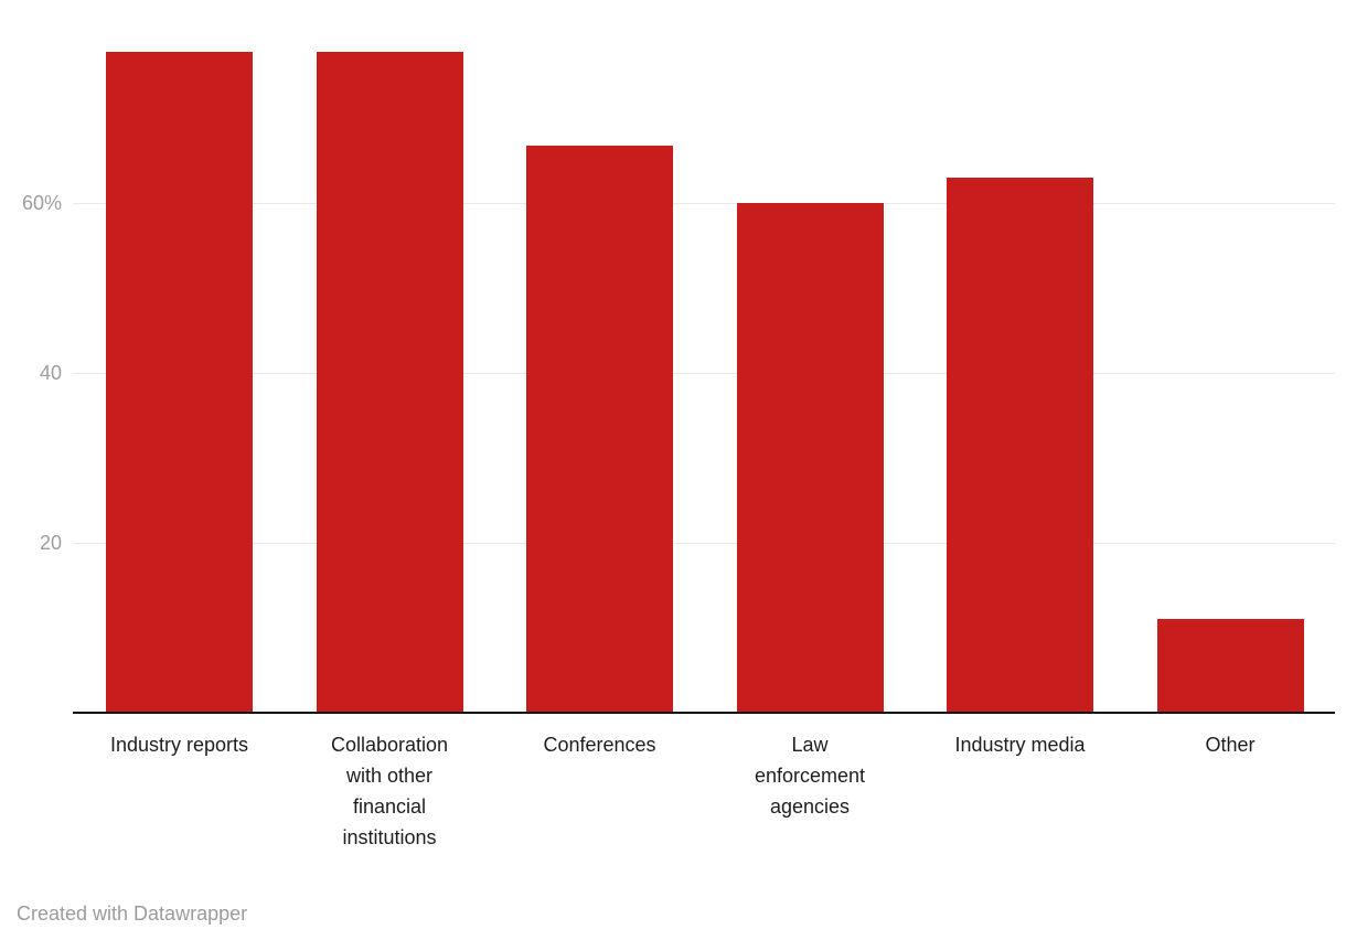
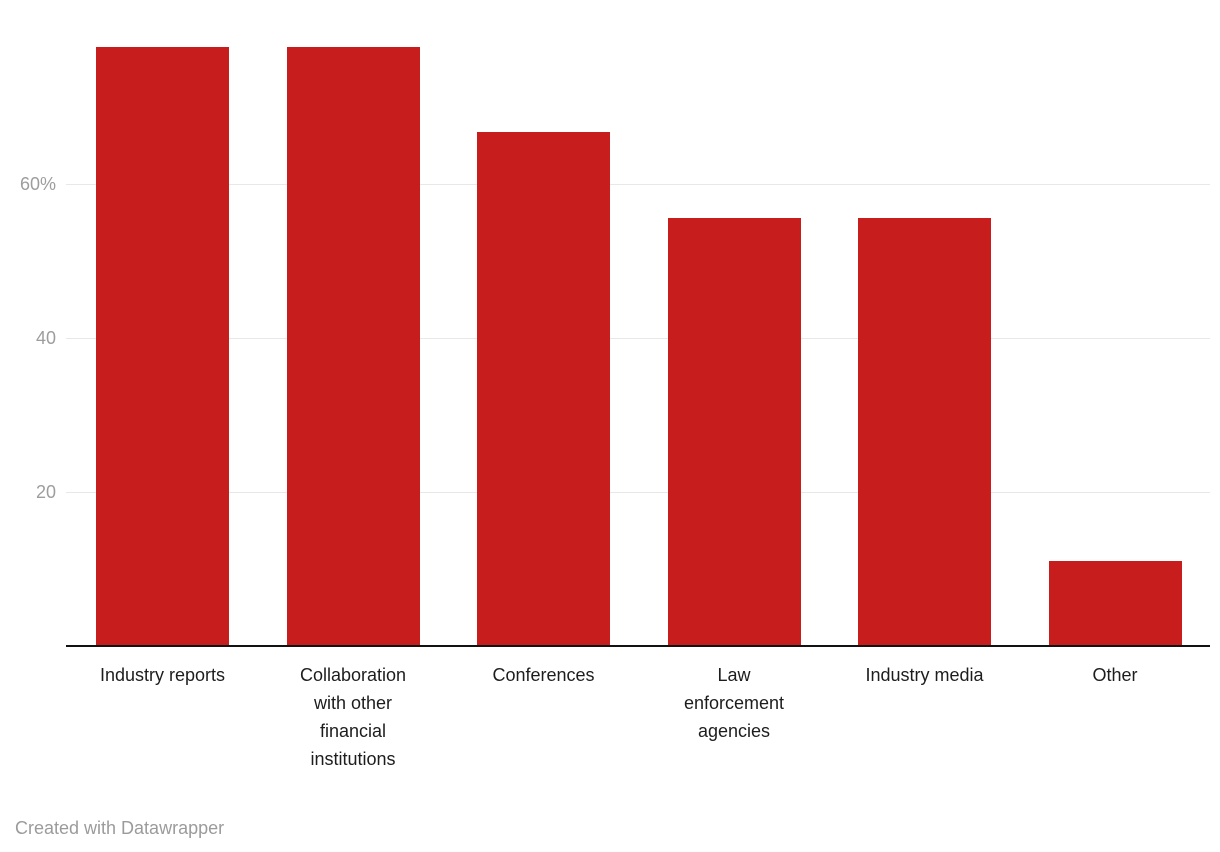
Law enforcement agencies: 60% -> 56%
Industry media: 63% -> 56%
